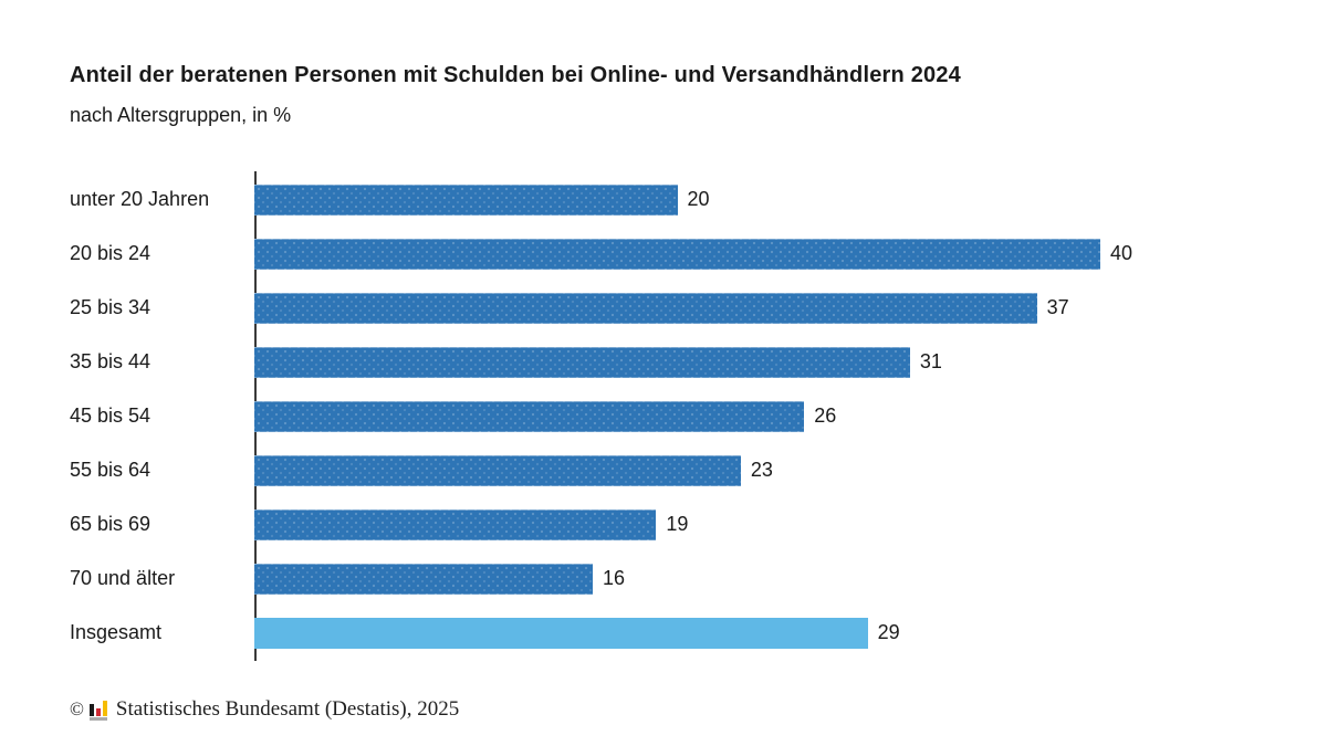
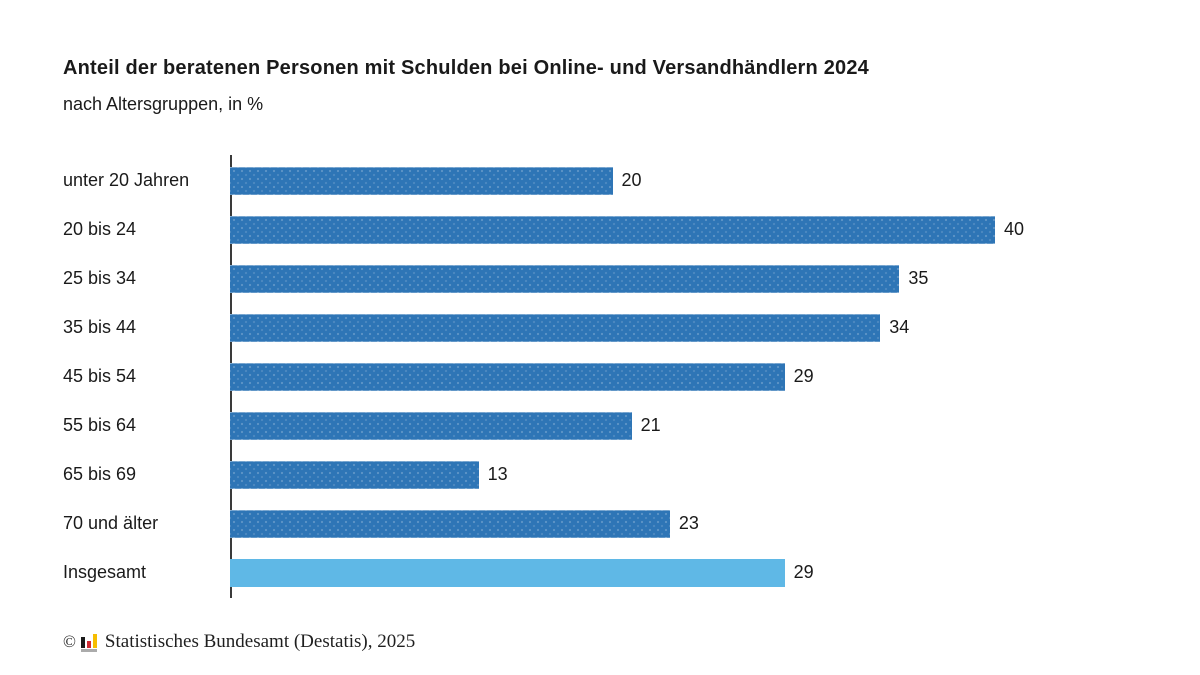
25 bis 34: 37 -> 35
35 bis 44: 31 -> 34
45 bis 54: 26 -> 29
55 bis 64: 23 -> 21
65 bis 69: 19 -> 13
70 und älter: 16 -> 23
